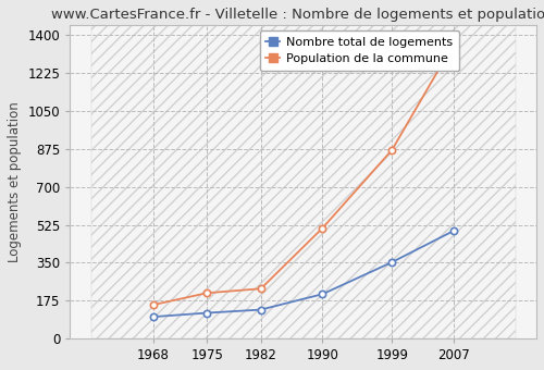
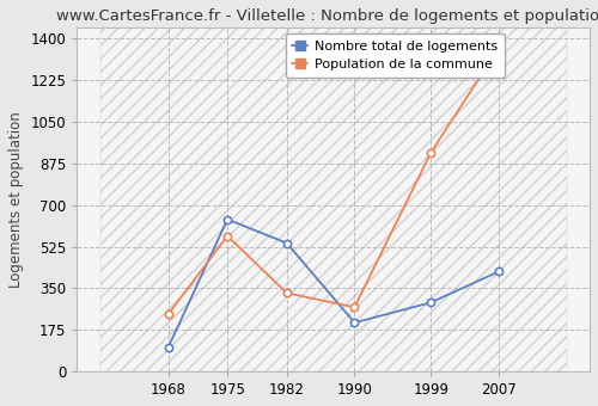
Population de la commune/1968: 160 -> 240
Nombre total de logements/1975: 120 -> 640
Population de la commune/1975: 210 -> 570
Nombre total de logements/1982: 130 -> 540
Population de la commune/1982: 230 -> 330
Population de la commune/1990: 510 -> 270
Nombre total de logements/1999: 350 -> 290
Population de la commune/1999: 870 -> 920
Nombre total de logements/2007: 500 -> 420
